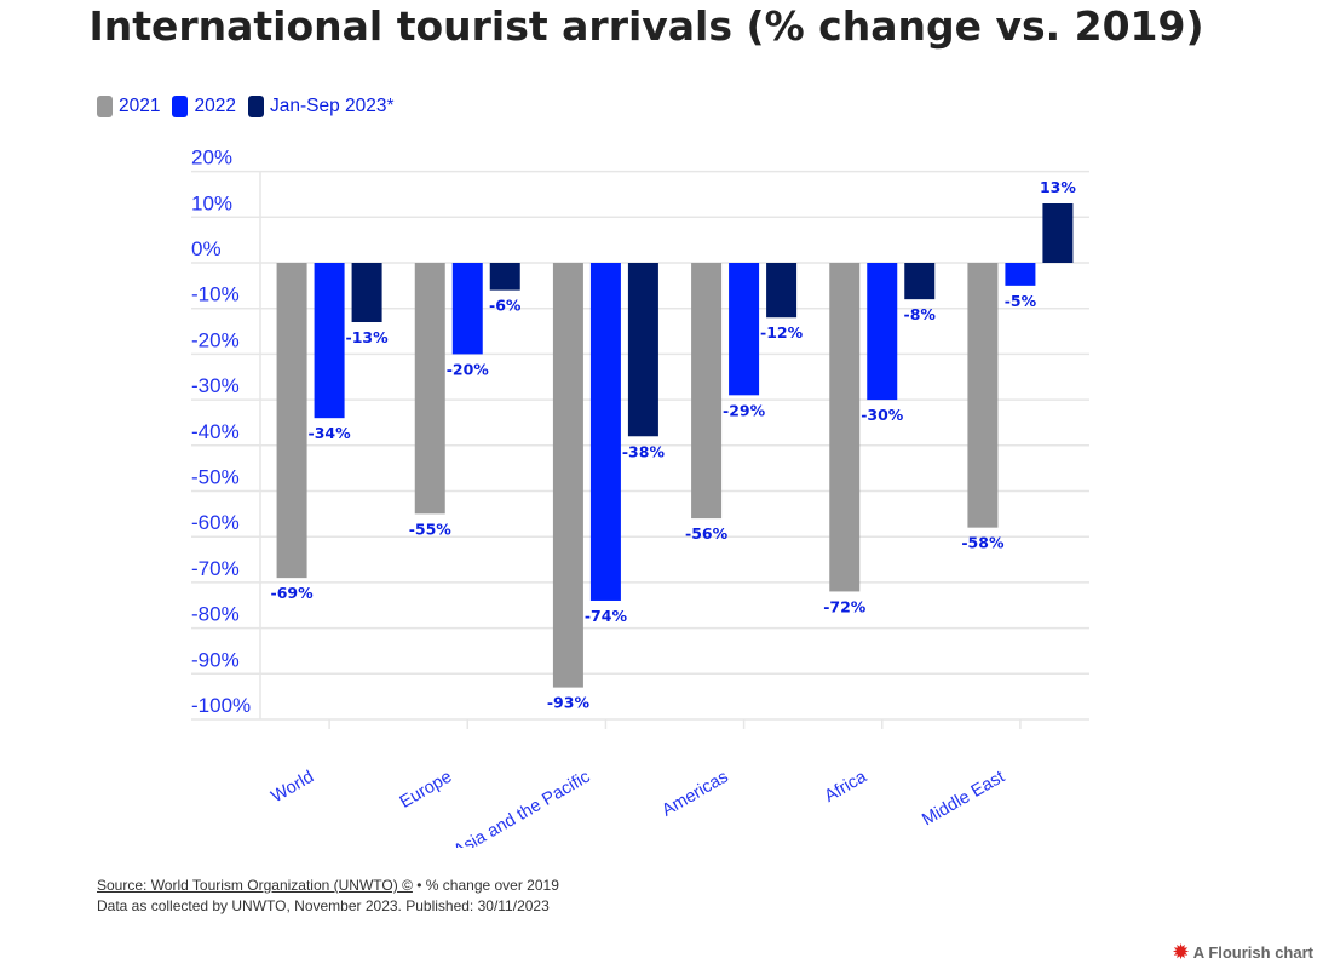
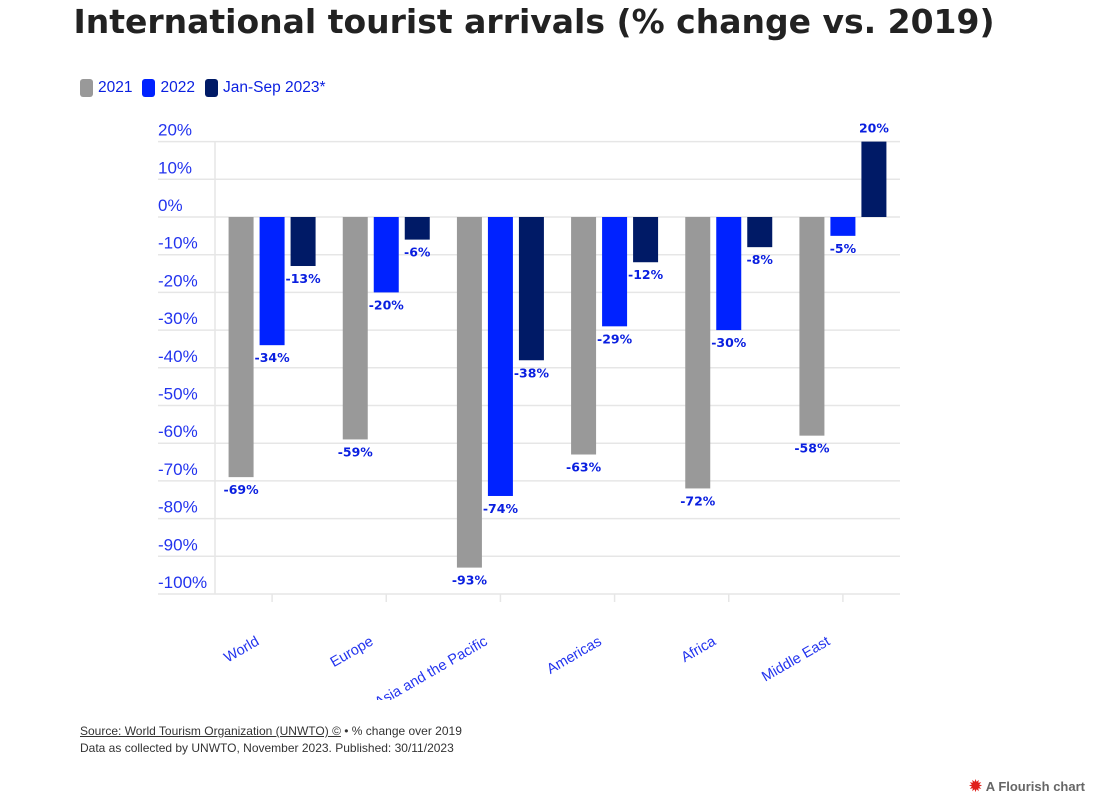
2021/Europe: -55% -> -59%
2021/Americas: -56% -> -63%
Jan-Sep 2023*/Middle East: 13% -> 20%
